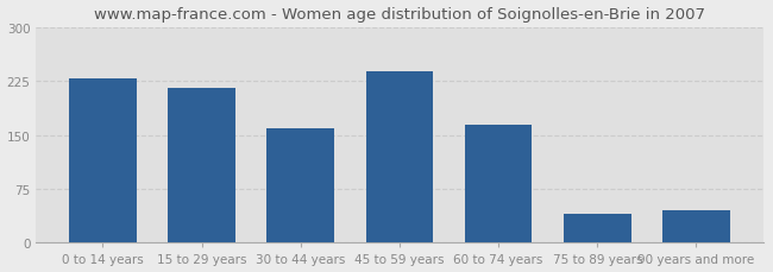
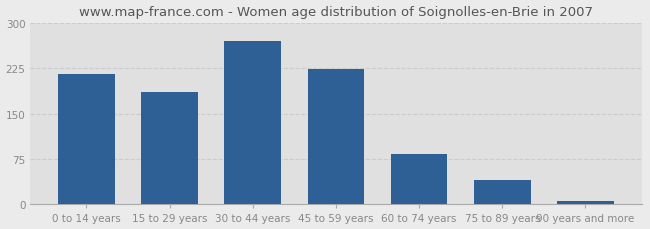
0 to 14 years: 228 -> 215
15 to 29 years: 216 -> 185
30 to 44 years: 160 -> 270
45 to 59 years: 238 -> 223
60 to 74 years: 164 -> 83
90 years and more: 46 -> 5
